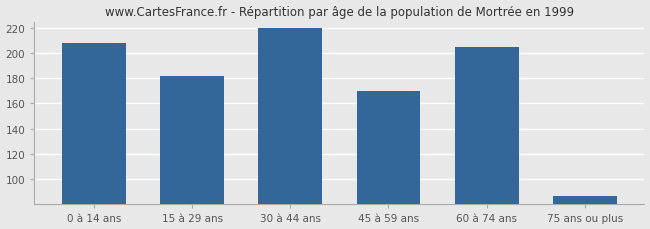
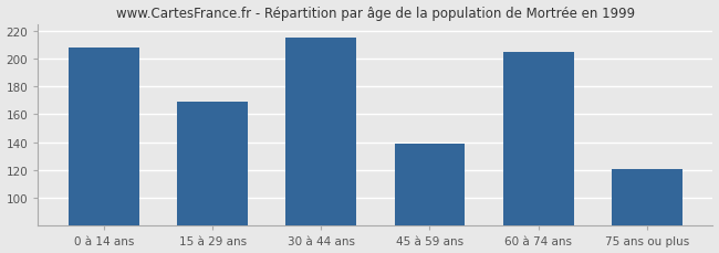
15 à 29 ans: 182 -> 169
30 à 44 ans: 220 -> 215
45 à 59 ans: 170 -> 139
75 ans ou plus: 87 -> 121
